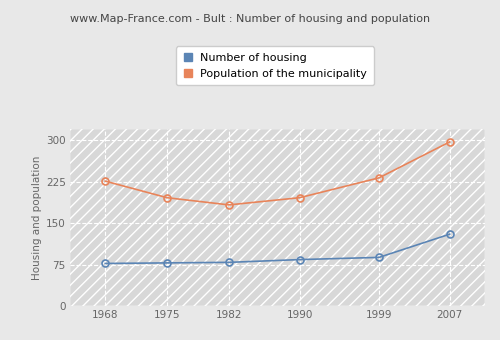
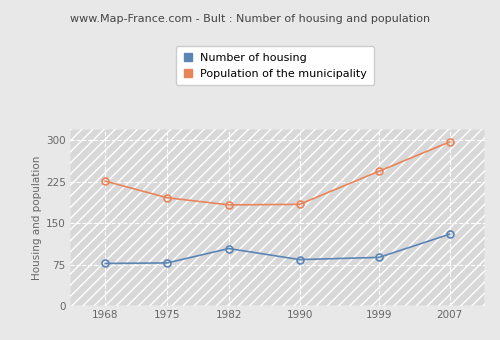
Number of housing/1982: 79 -> 104
Population of the municipality/1990: 196 -> 184
Population of the municipality/1999: 232 -> 244
